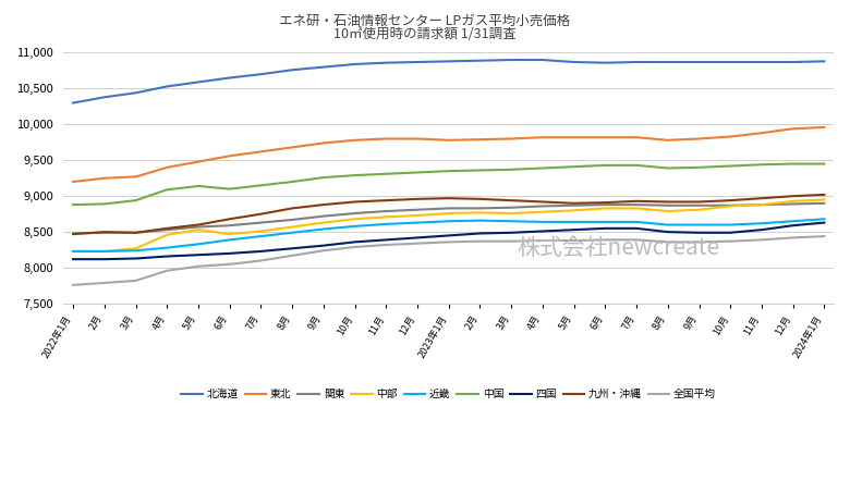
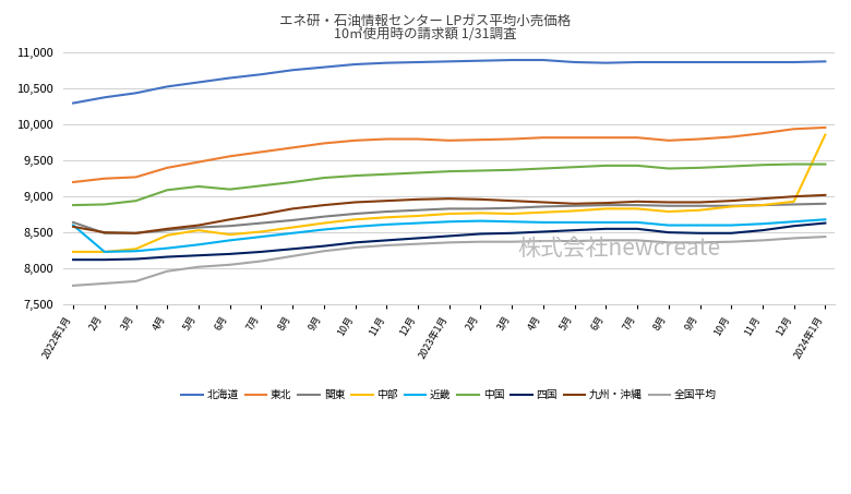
関東/2022年1月: 8,480 -> 8,640
近畿/2022年1月: 8,230 -> 8,600
九州・沖縄/2022年1月: 8,470 -> 8,580
中部/2024年1月: 8,950 -> 9,860
